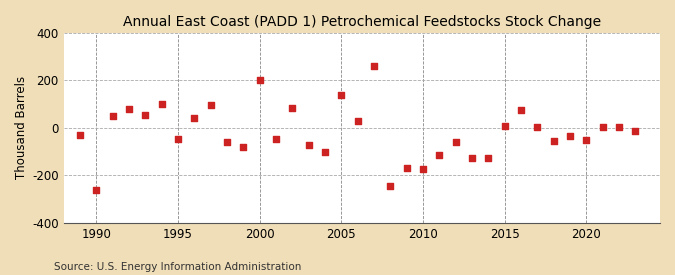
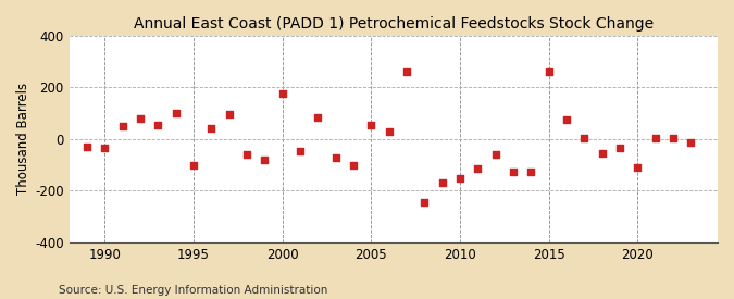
1990: -260 -> -35
1995: -45 -> -100
2000: 200 -> 175
2005: 140 -> 55
2010: -175 -> -150
2015: 10 -> 260
2020: -50 -> -110
